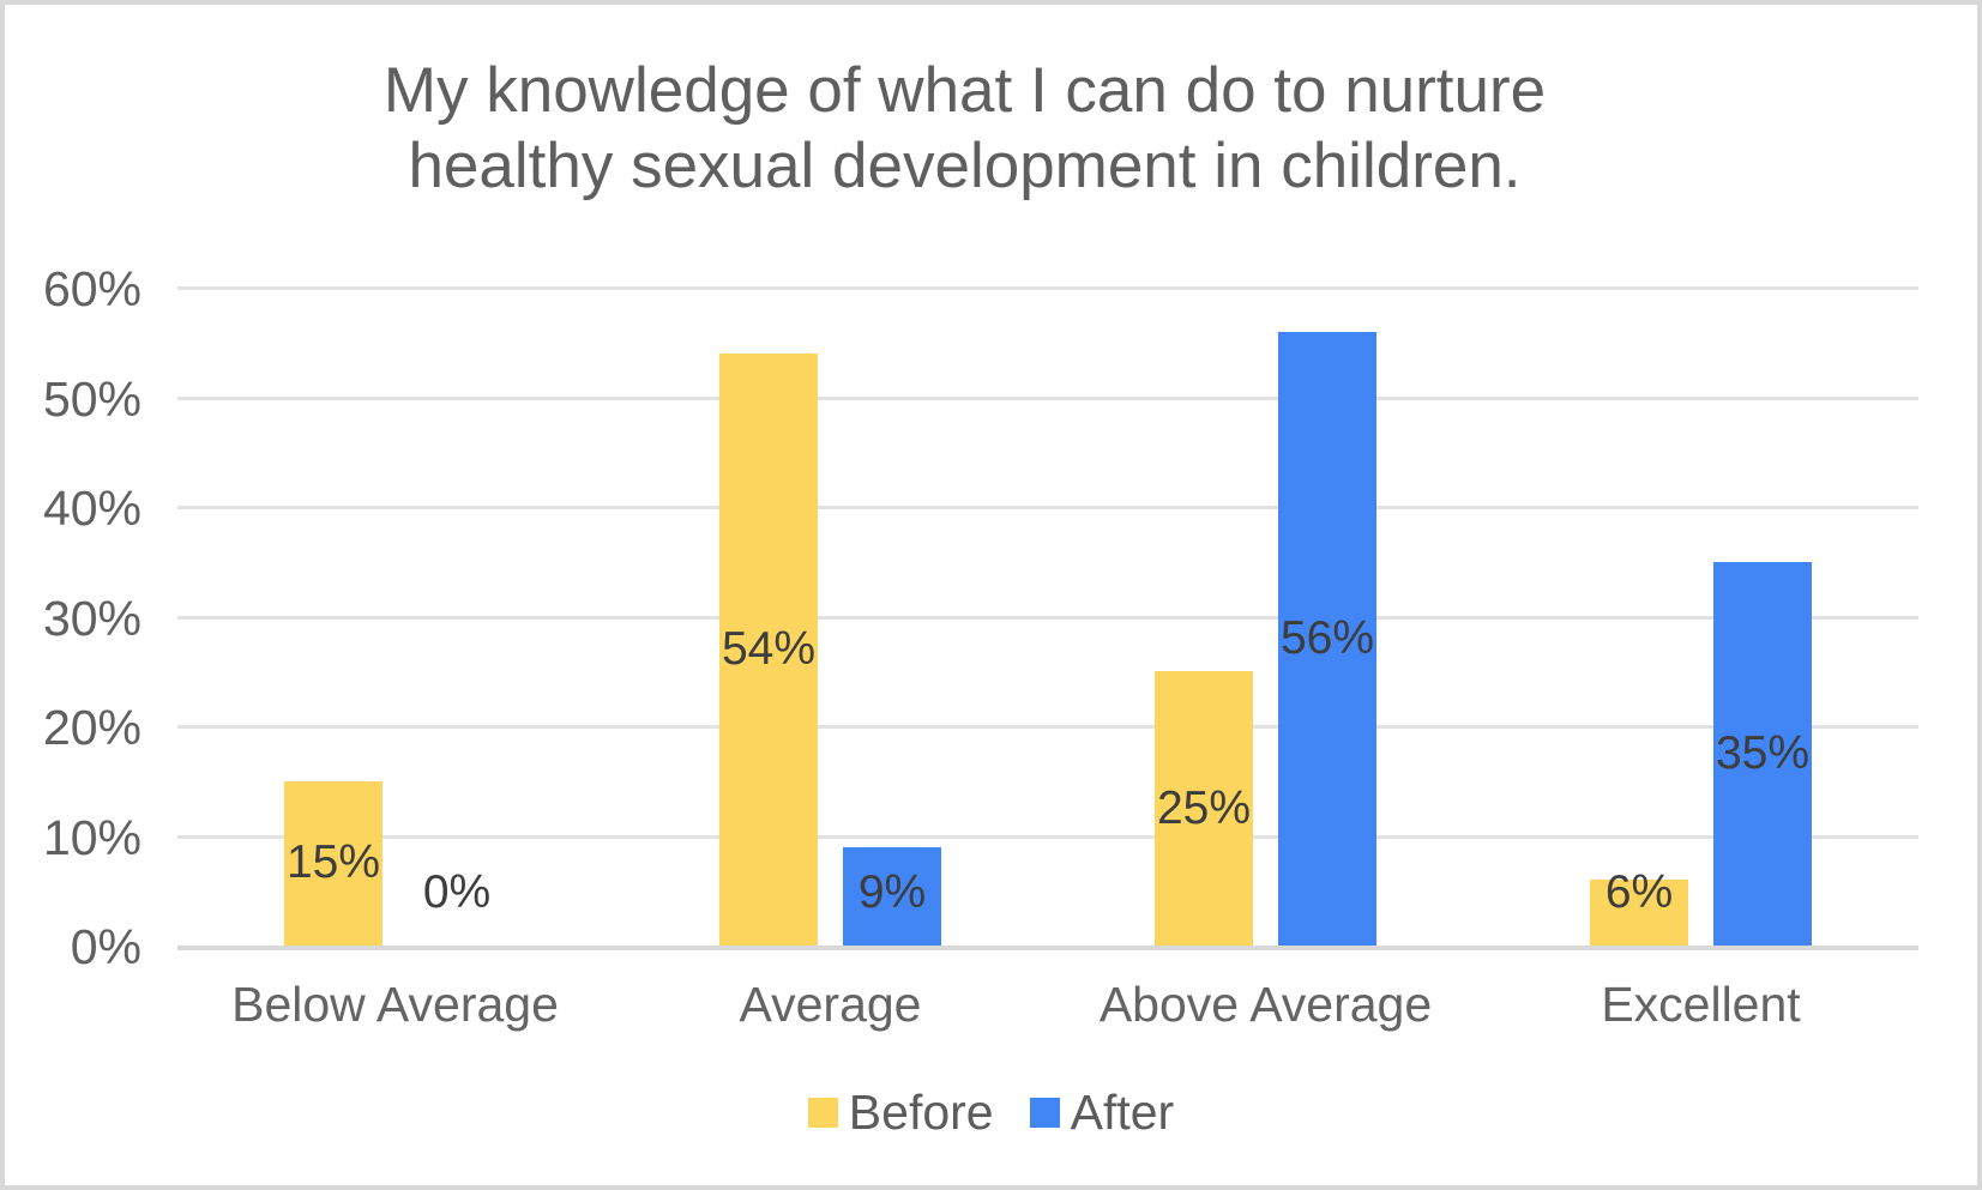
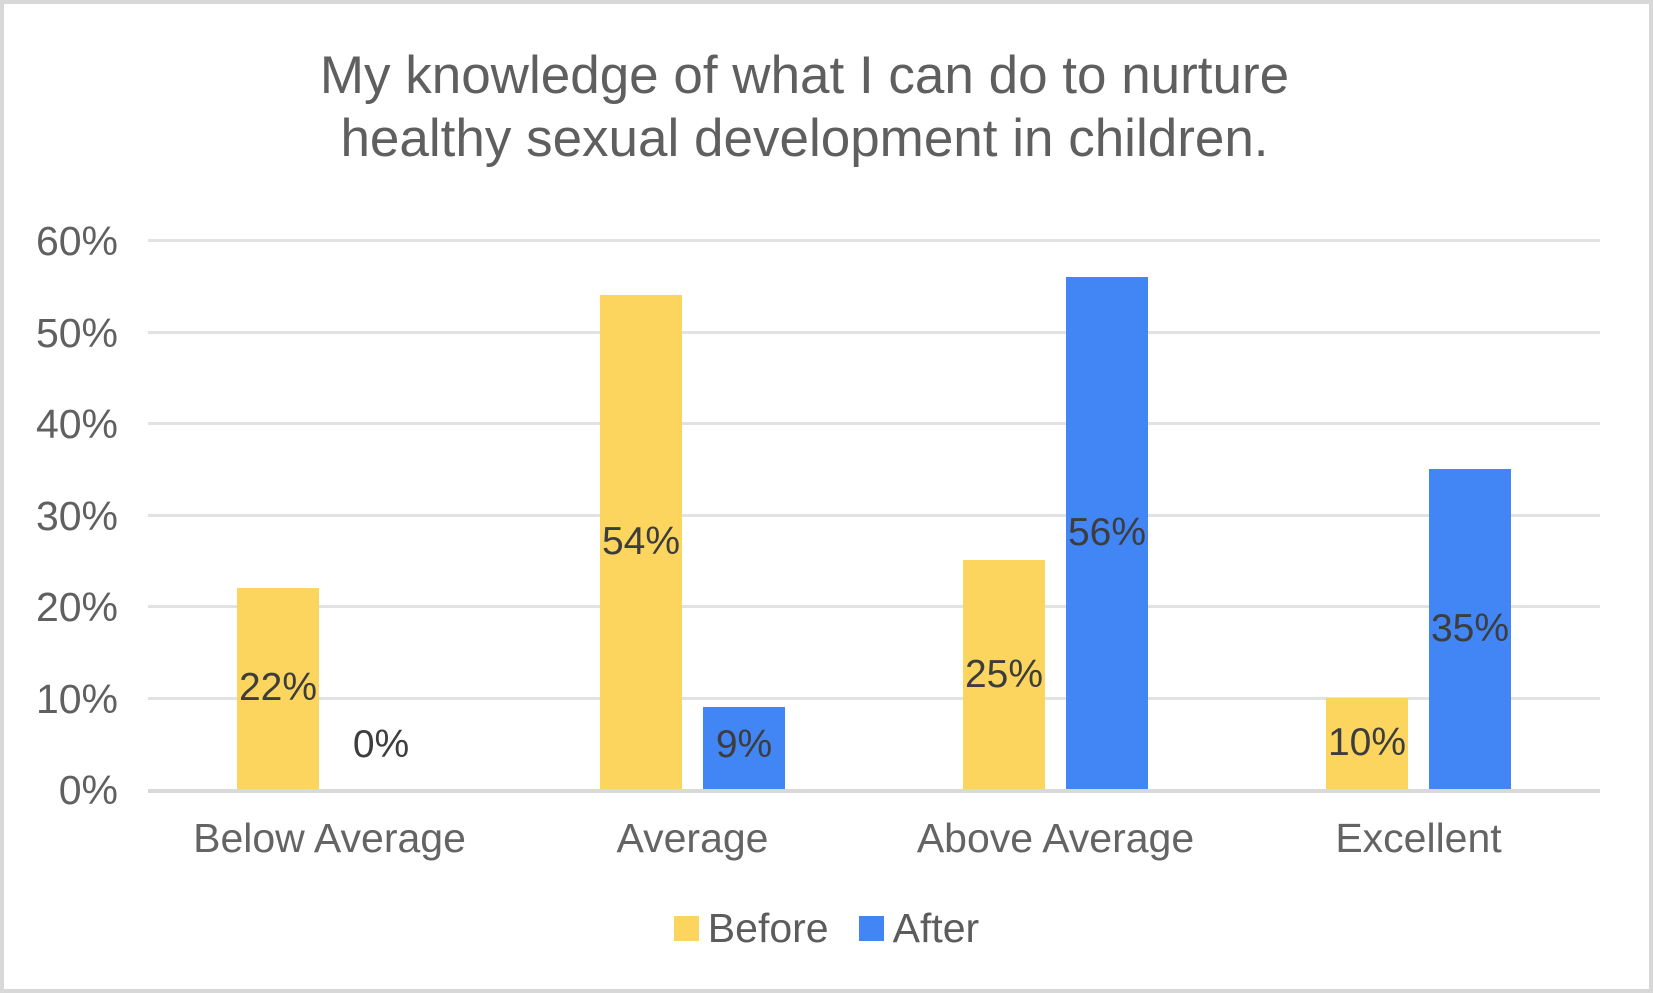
Before/Below Average: 15% -> 22%
Before/Excellent: 6% -> 10%
